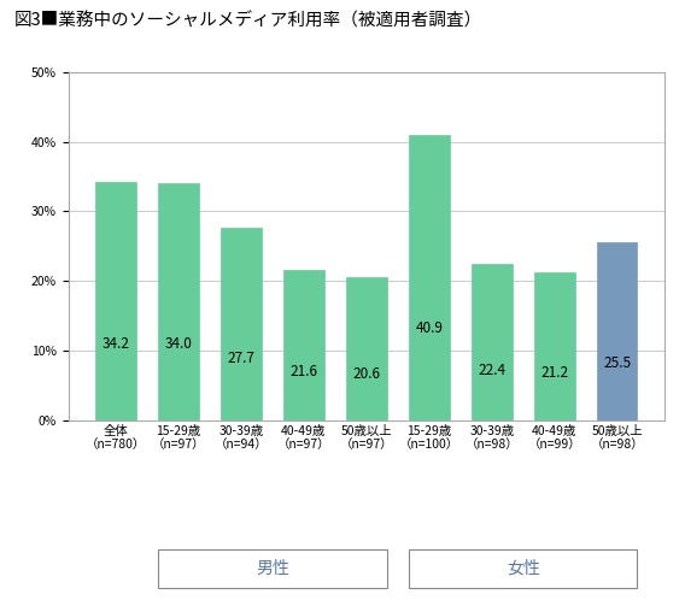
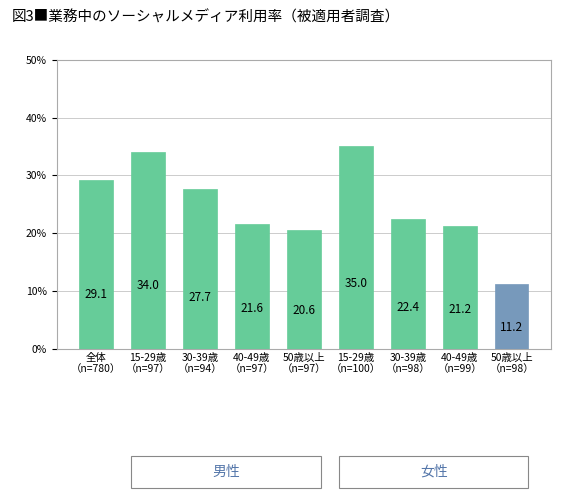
全体 （n=780）: 34.2 -> 29.1
15-29歳 （n=100）: 40.9 -> 35.0
50歳以上 （n=98）: 25.5 -> 11.2
